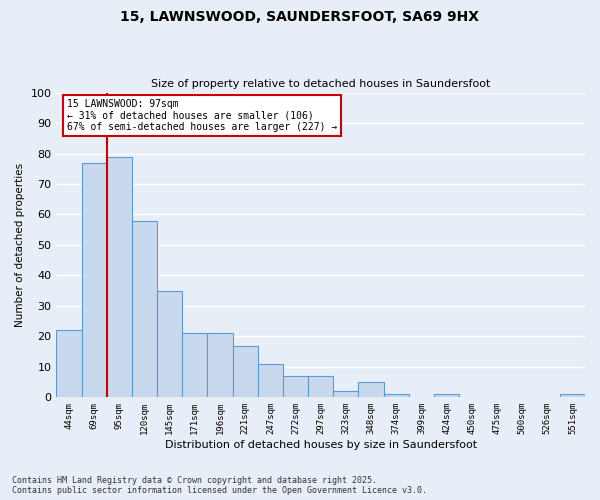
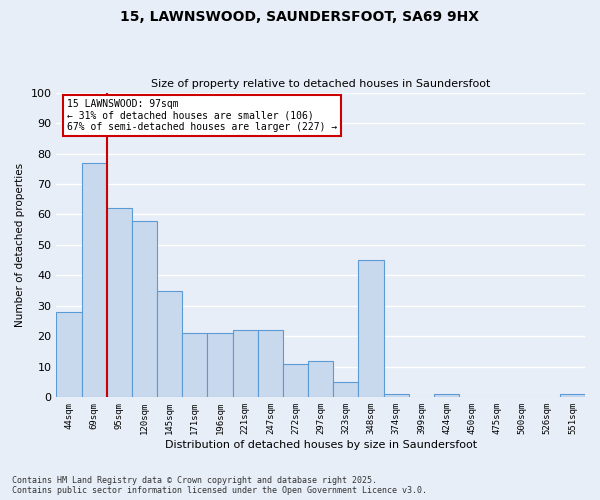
44sqm: 22 -> 28
95sqm: 79 -> 62
221sqm: 17 -> 22
247sqm: 11 -> 22
272sqm: 7 -> 11
297sqm: 7 -> 12
323sqm: 2 -> 5
348sqm: 5 -> 45
